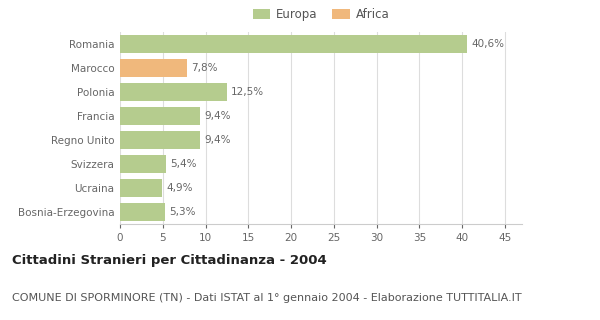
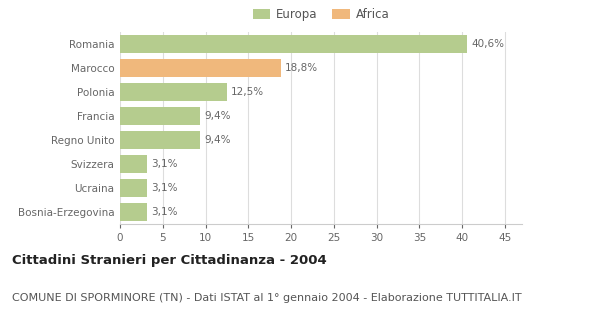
Marocco: 7,8% -> 18,8%
Svizzera: 5,4% -> 3,1%
Ucraina: 4,9% -> 3,1%
Bosnia-Erzegovina: 5,3% -> 3,1%
